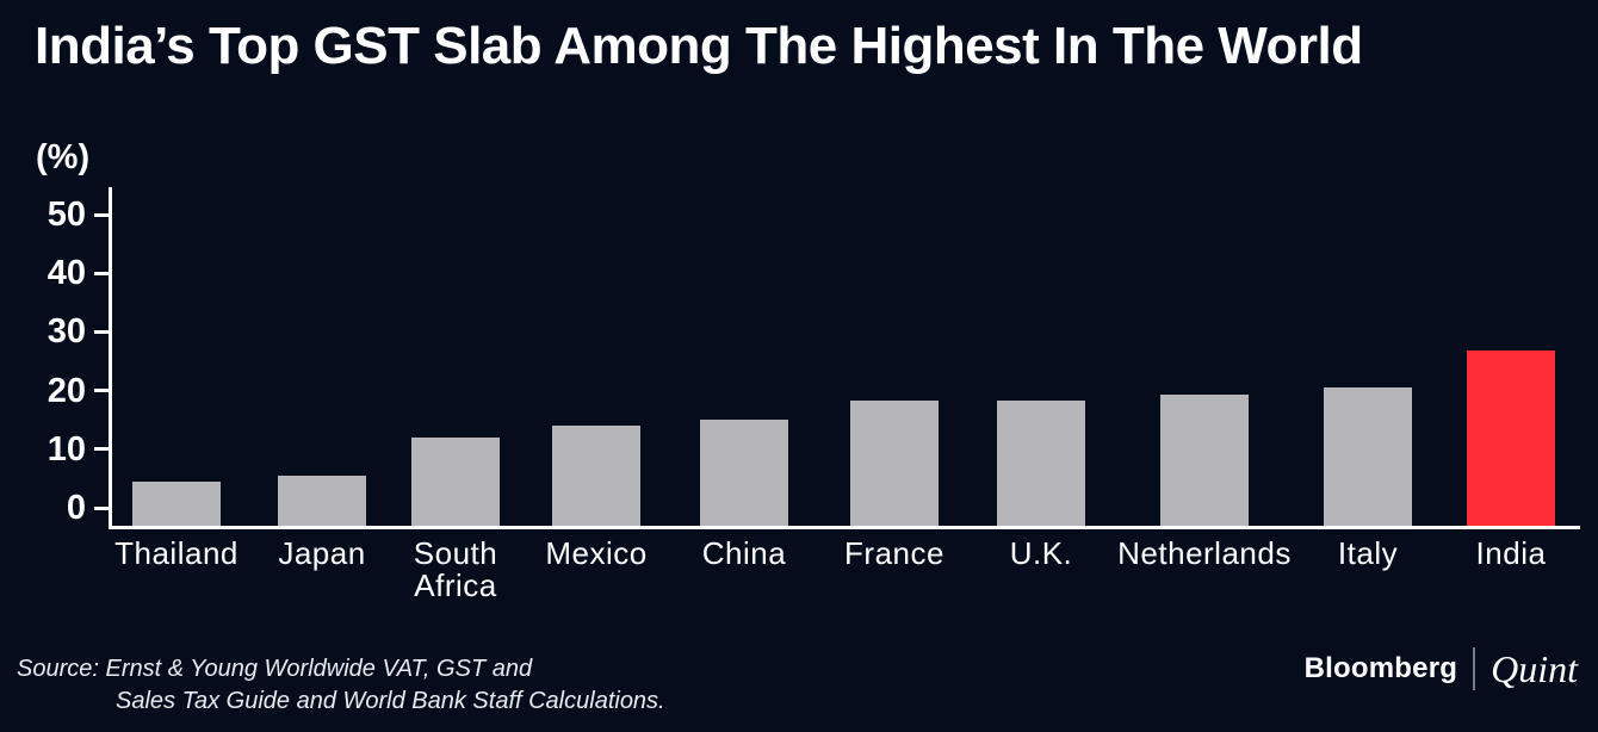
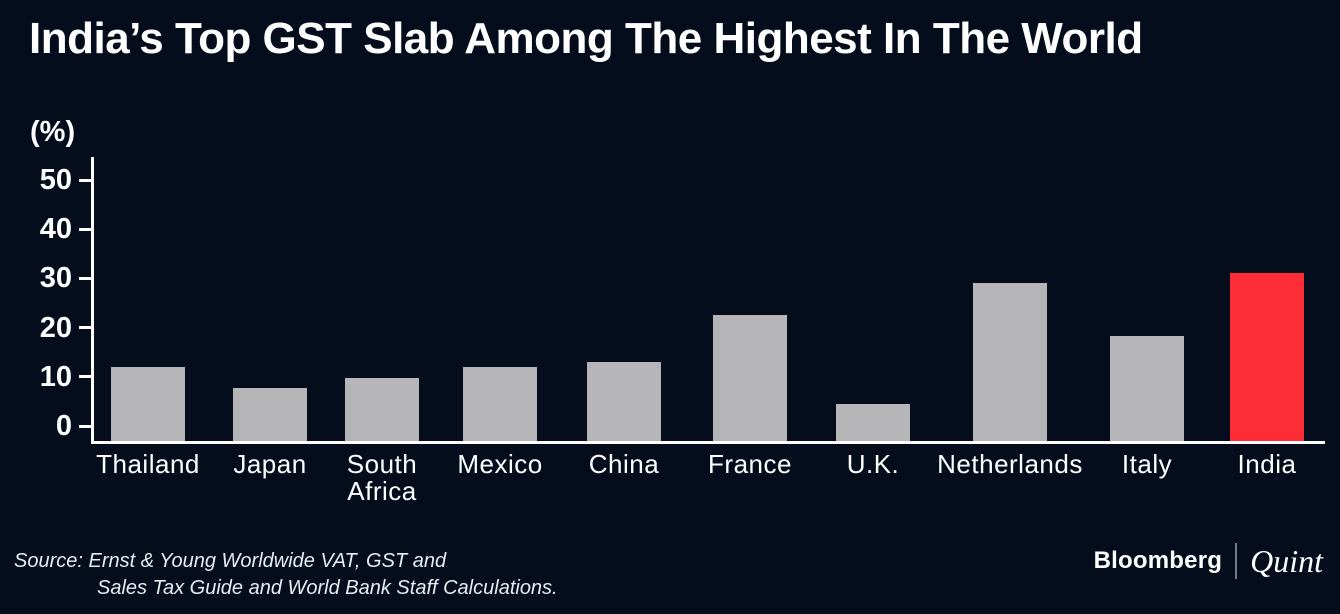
Thailand: 7 -> 14
Japan: 8 -> 10
South Africa: 14 -> 12
Mexico: 16 -> 14
China: 17 -> 15
France: 20 -> 24
U.K.: 20 -> 7
Netherlands: 21 -> 30
Italy: 22 -> 20
India: 28 -> 32
